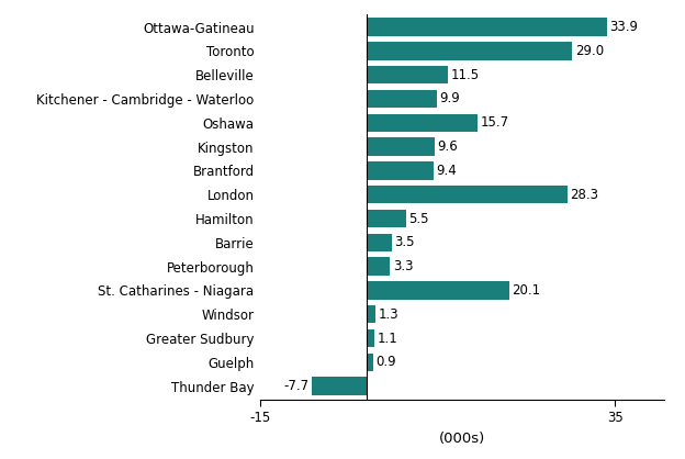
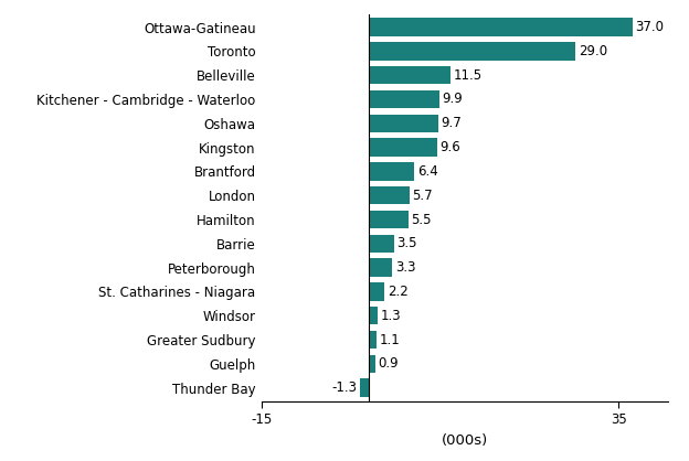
Ottawa-Gatineau: 33.9 -> 37.0
Oshawa: 15.7 -> 9.7
Brantford: 9.4 -> 6.4
London: 28.3 -> 5.7
St. Catharines - Niagara: 20.1 -> 2.2
Thunder Bay: -7.7 -> -1.3
